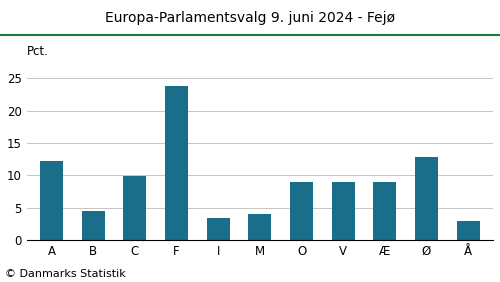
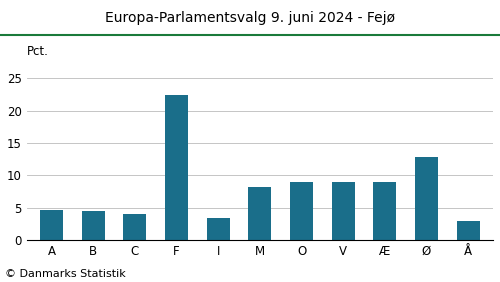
A: 12.3 -> 4.6
C: 9.9 -> 4.0
F: 23.8 -> 22.4
M: 4.0 -> 8.2
